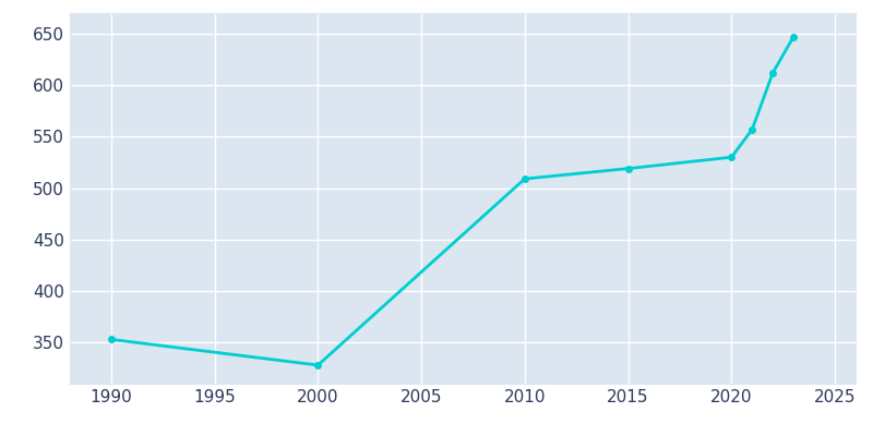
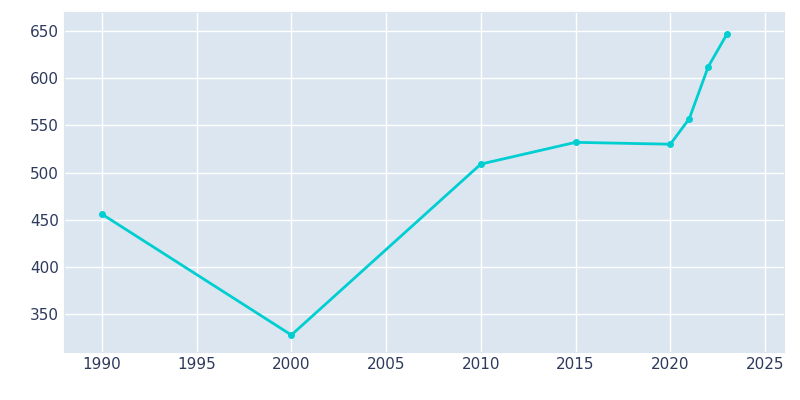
1990: 353 -> 456
2015: 519 -> 532
